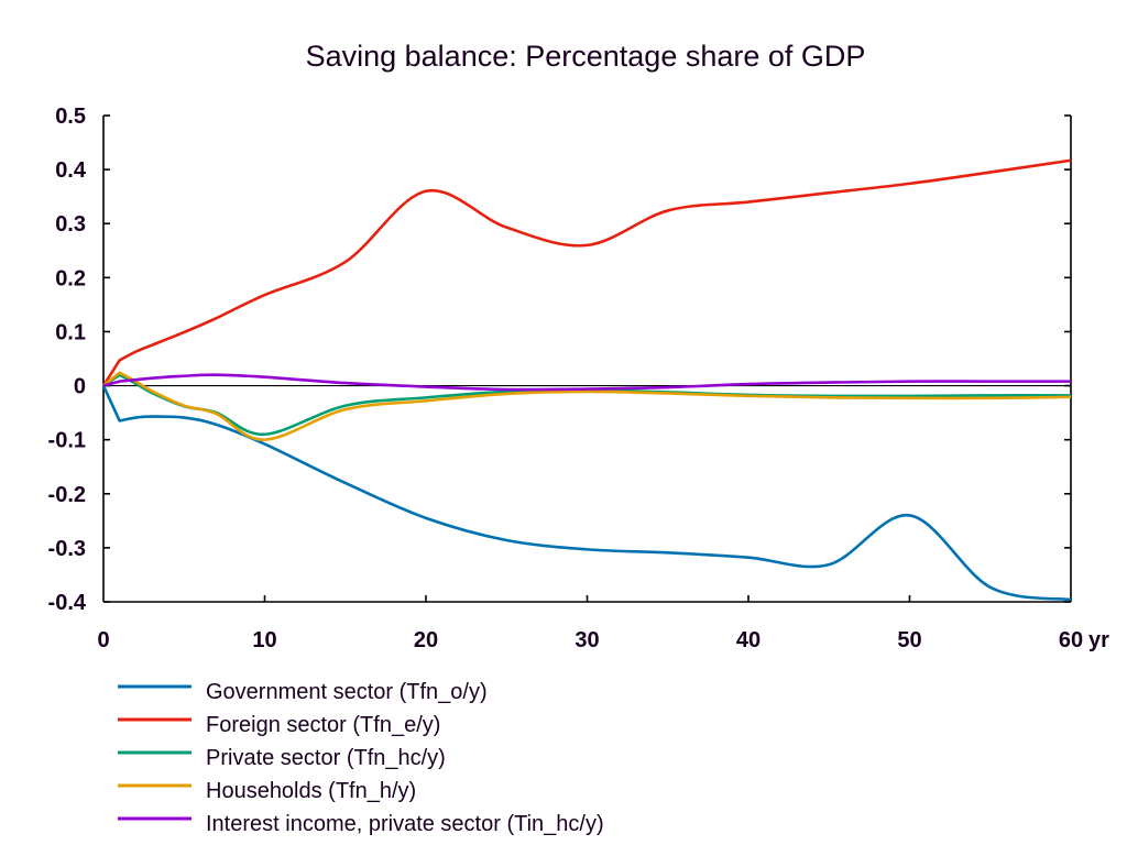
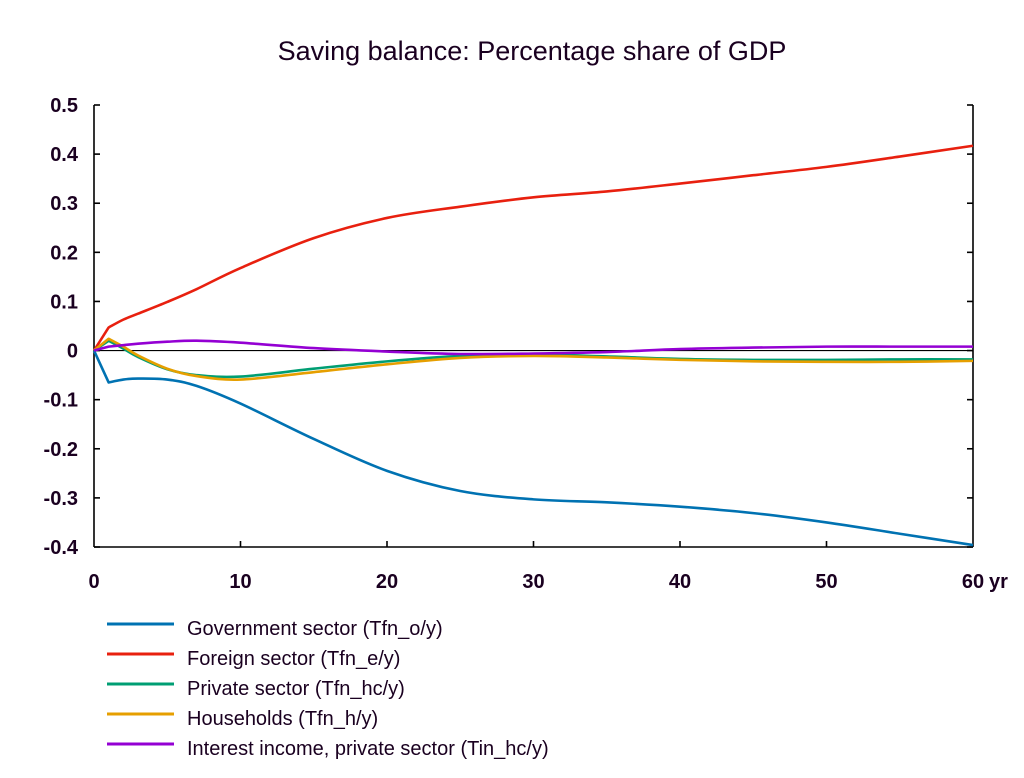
Private sector (Tfn_hc/y)/10: -0.09 -> -0.05
Households (Tfn_h/y)/10: -0.10 -> -0.06
Foreign sector (Tfn_e/y)/20: 0.36 -> 0.27
Foreign sector (Tfn_e/y)/30: 0.26 -> 0.31
Government sector (Tfn_o/y)/50: -0.24 -> -0.35
